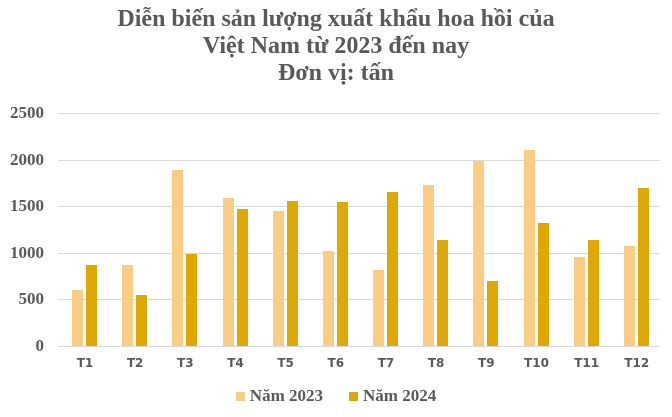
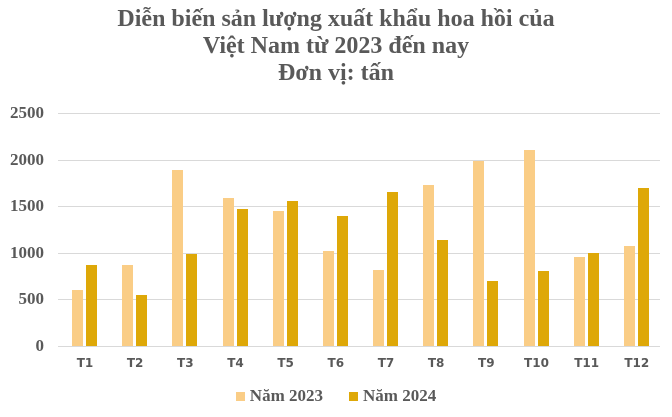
Năm 2024/T6: 1500 -> 1400
Năm 2024/T10: 1300 -> 800
Năm 2024/T11: 1100 -> 1000
